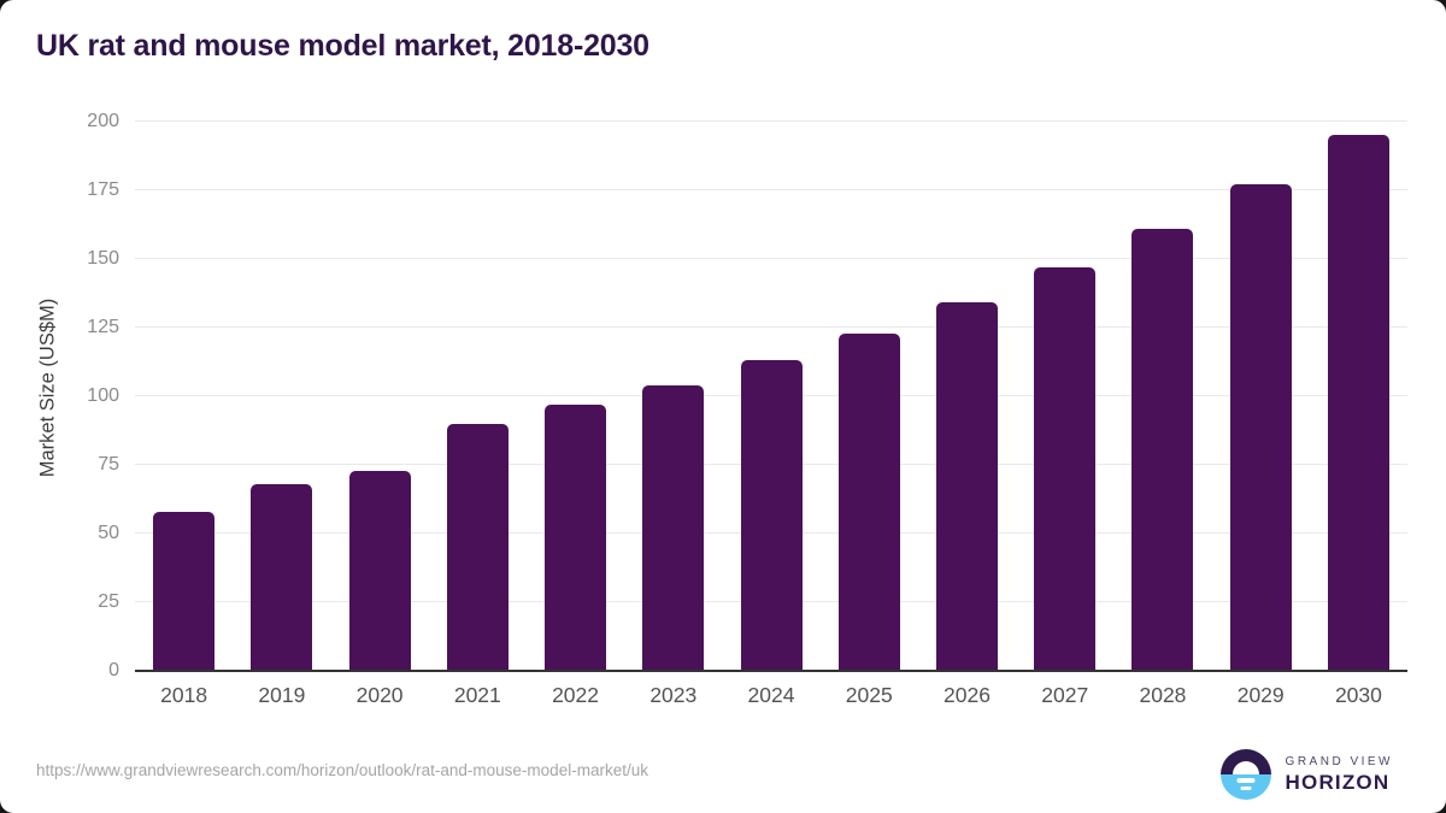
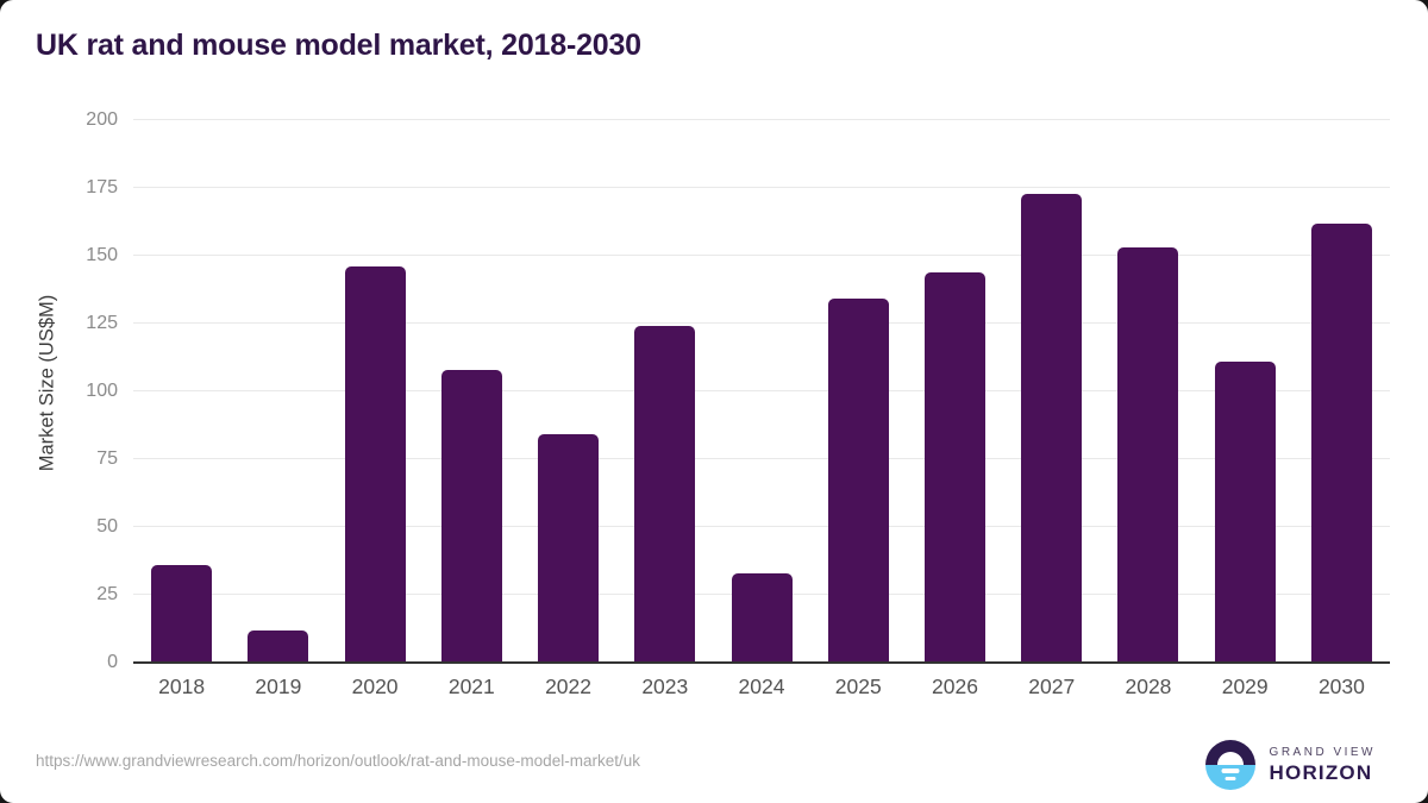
2018: 58 -> 36
2019: 68 -> 12
2020: 73 -> 146
2021: 90 -> 108
2022: 97 -> 84
2023: 104 -> 124
2024: 113 -> 33
2025: 123 -> 134
2026: 134 -> 144
2027: 147 -> 173
2028: 161 -> 153
2029: 177 -> 111
2030: 195 -> 162
